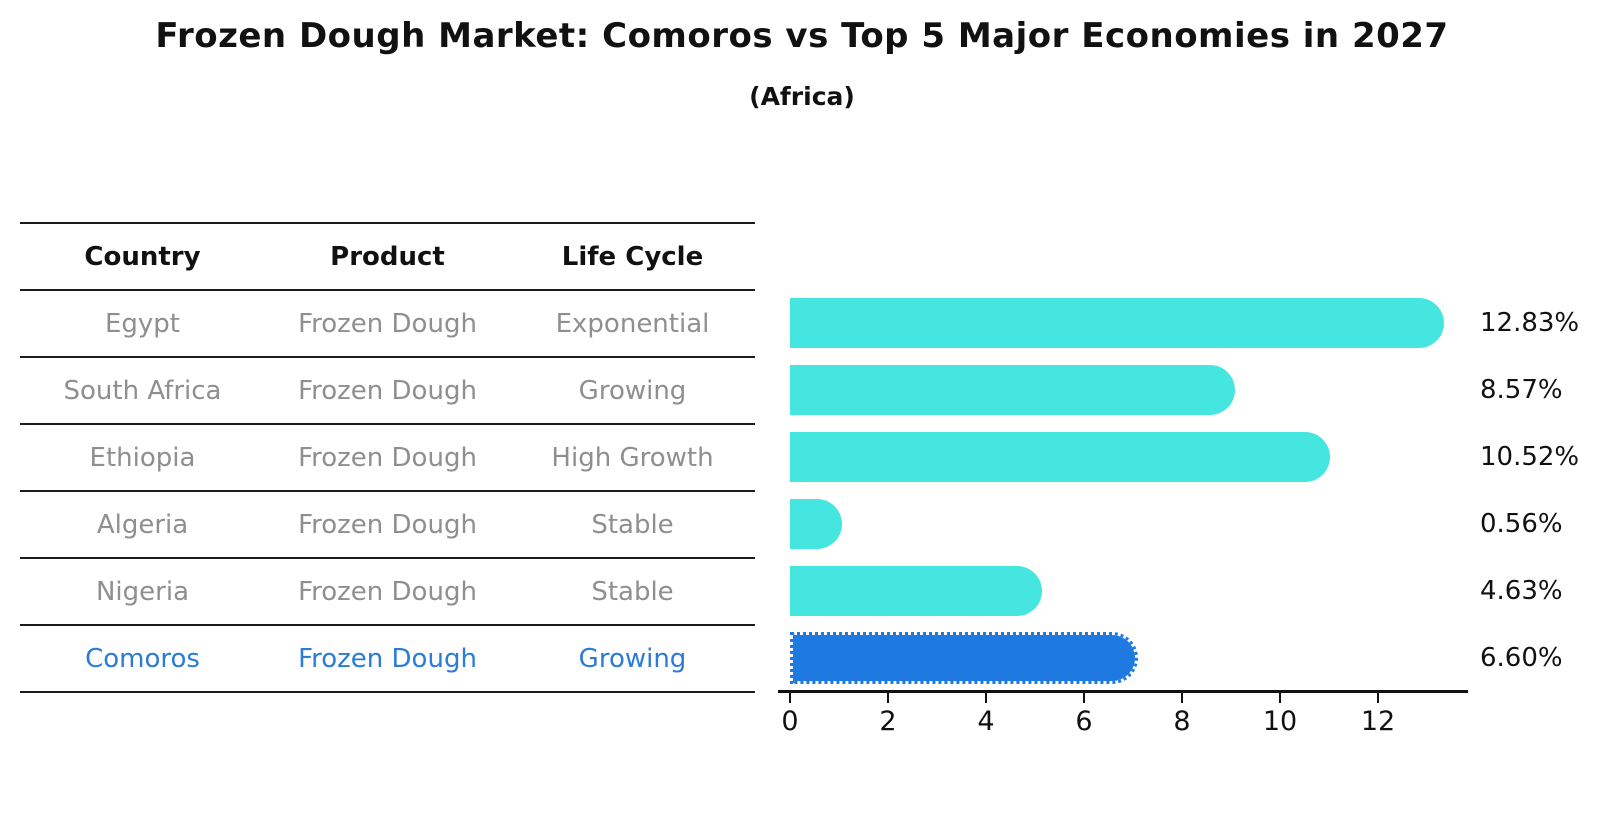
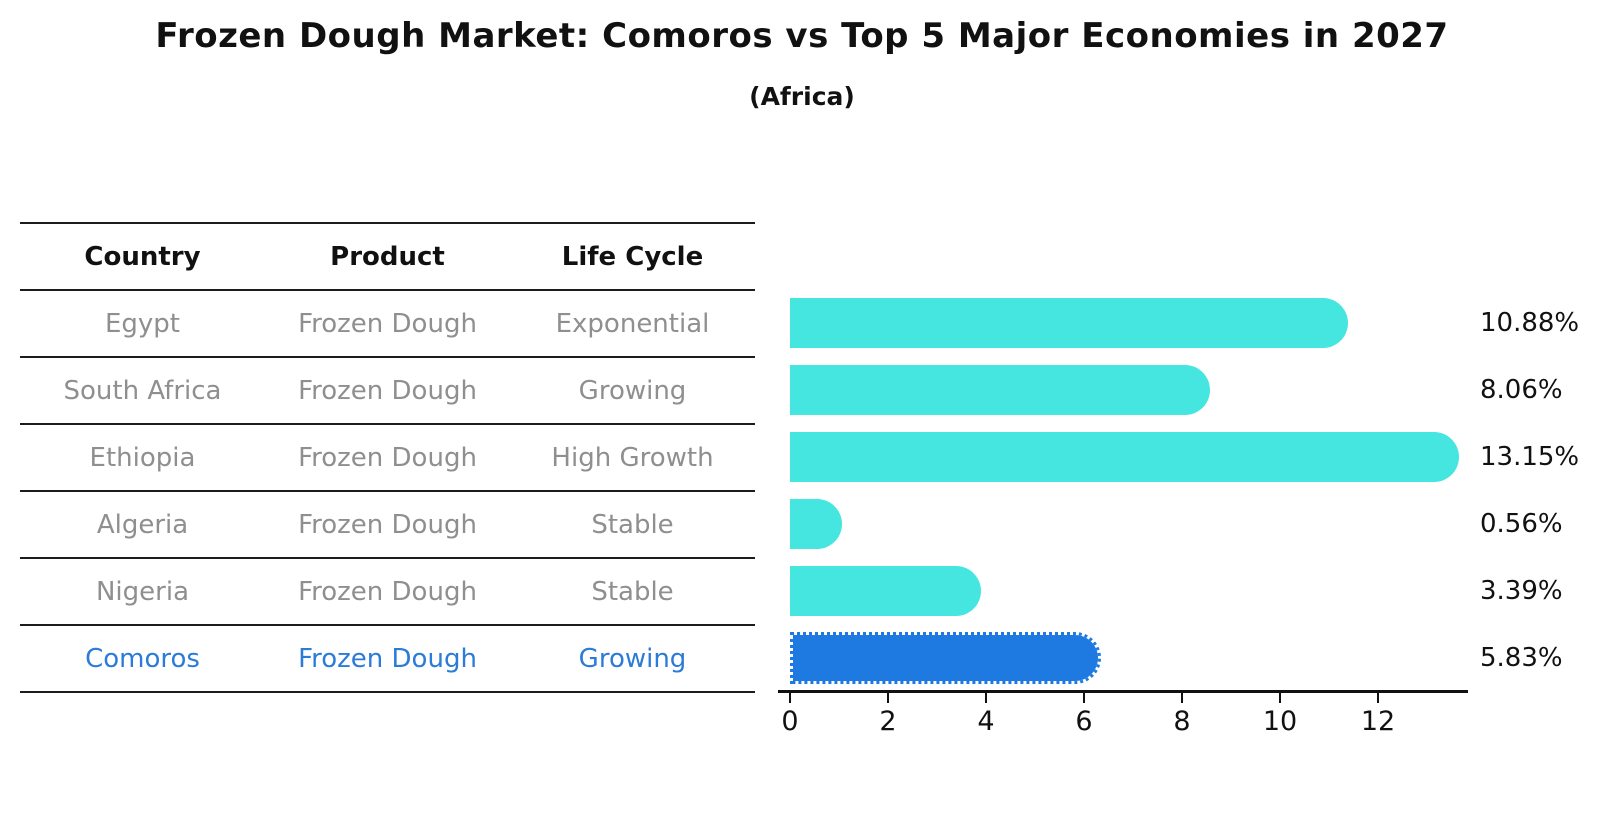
Egypt: 12.83% -> 10.88%
South Africa: 8.57% -> 8.06%
Ethiopia: 10.52% -> 13.15%
Nigeria: 4.63% -> 3.39%
Comoros: 6.60% -> 5.83%
